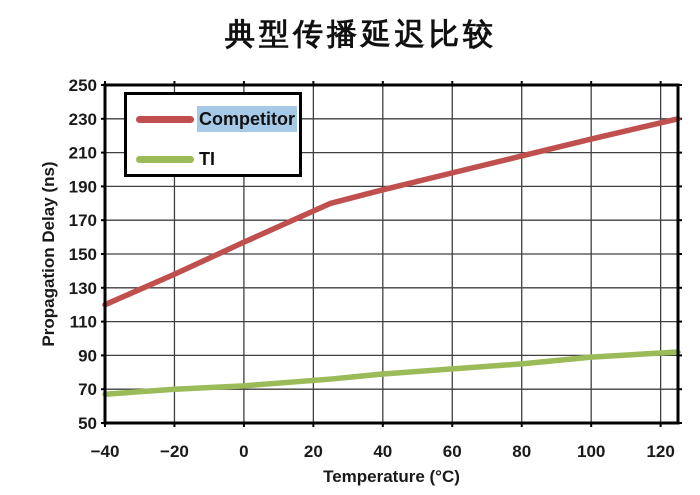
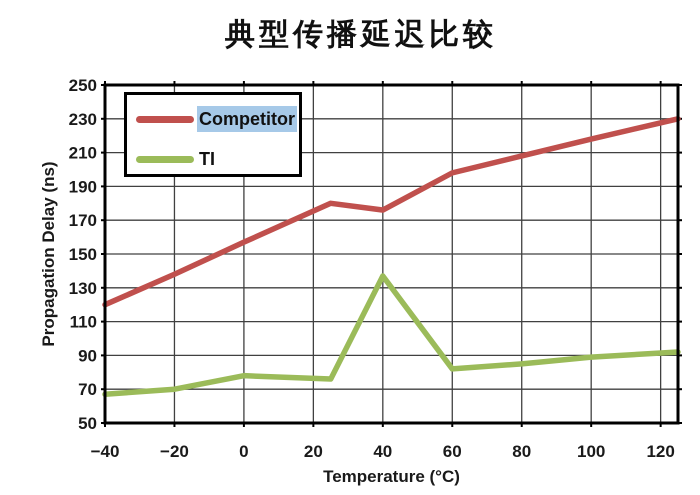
TI/0: 72 -> 78
Competitor/40: 188 -> 176
TI/40: 79 -> 137
